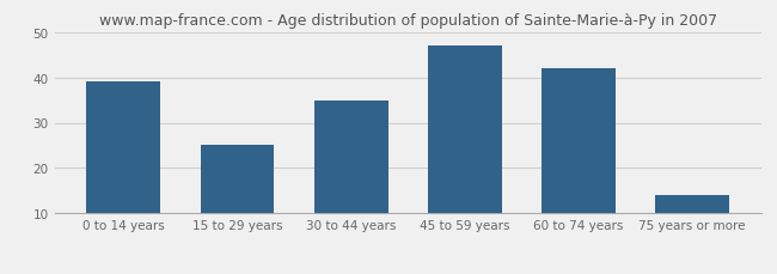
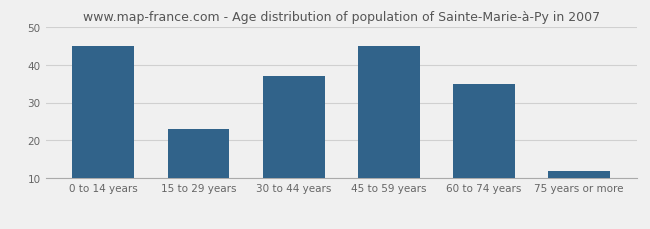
0 to 14 years: 39 -> 45
15 to 29 years: 25 -> 23
30 to 44 years: 35 -> 37
45 to 59 years: 47 -> 45
60 to 74 years: 42 -> 35
75 years or more: 14 -> 12
